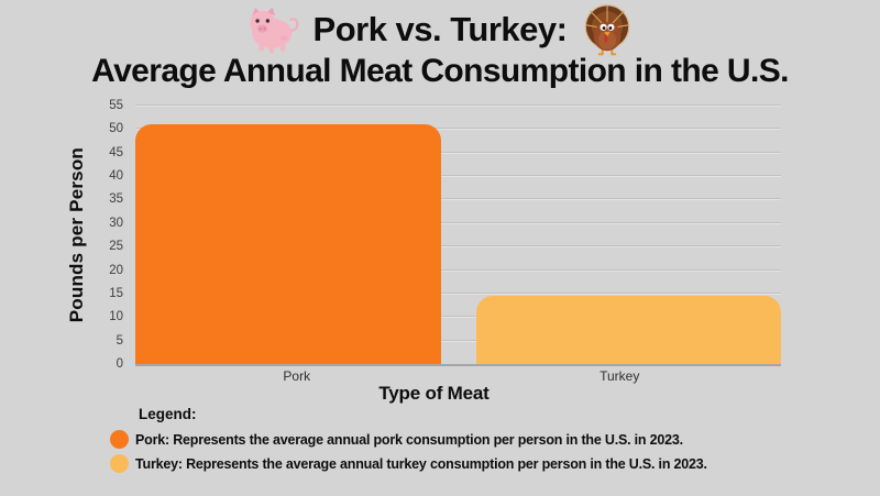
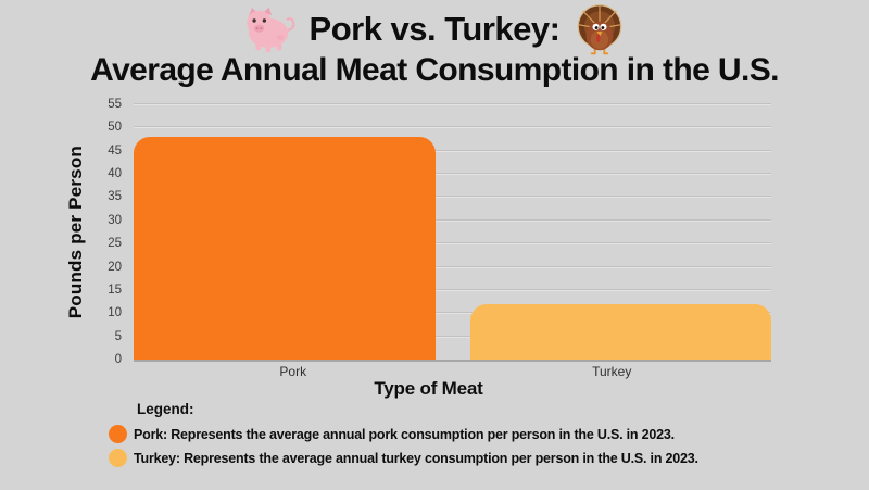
Pork: 51 -> 48
Turkey: 14 -> 12
